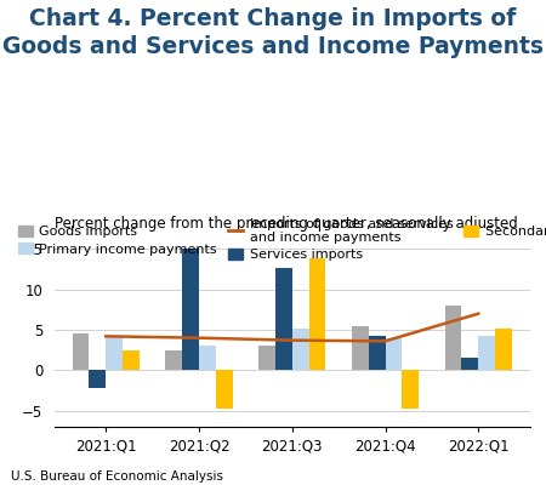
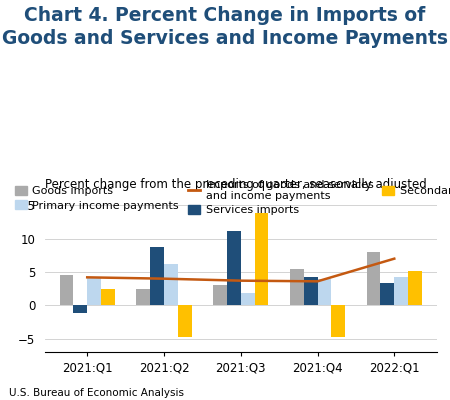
Services imports/2021:Q1: -2.2 -> -1.2
Services imports/2021:Q2: 15.0 -> 8.8
Primary income payments/2021:Q2: 3.0 -> 6.2
Services imports/2021:Q3: 12.6 -> 11.2
Primary income payments/2021:Q3: 5.2 -> 1.9
Services imports/2022:Q1: 1.6 -> 3.3
